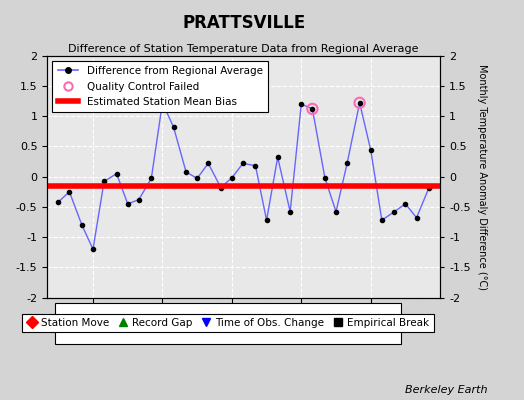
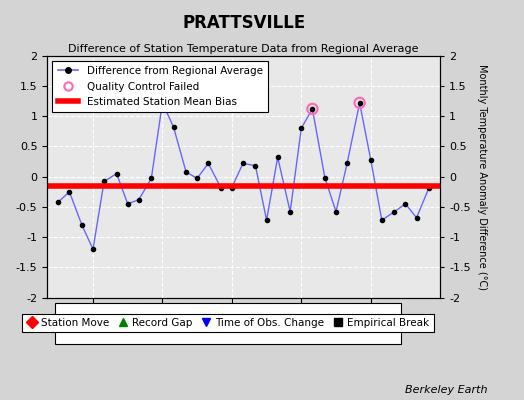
Difference from Regional Average/2000.5: -0.02 -> -0.18
Difference from Regional Average/2001.0: 1.20 -> 0.80
Difference from Regional Average/2001.5: 0.44 -> 0.28
